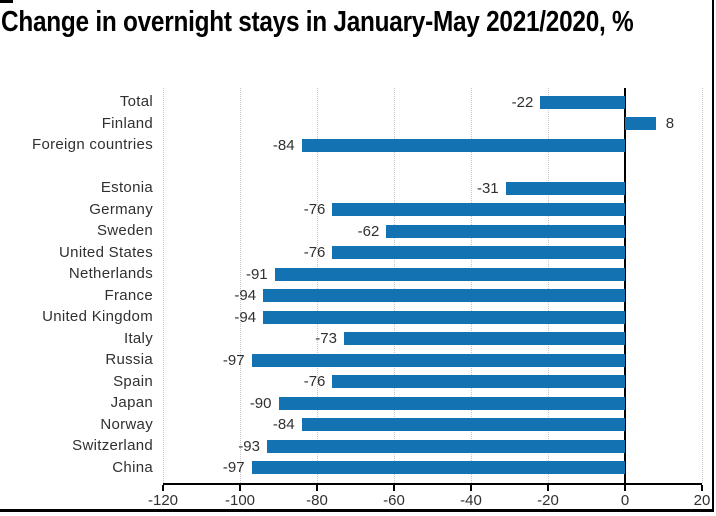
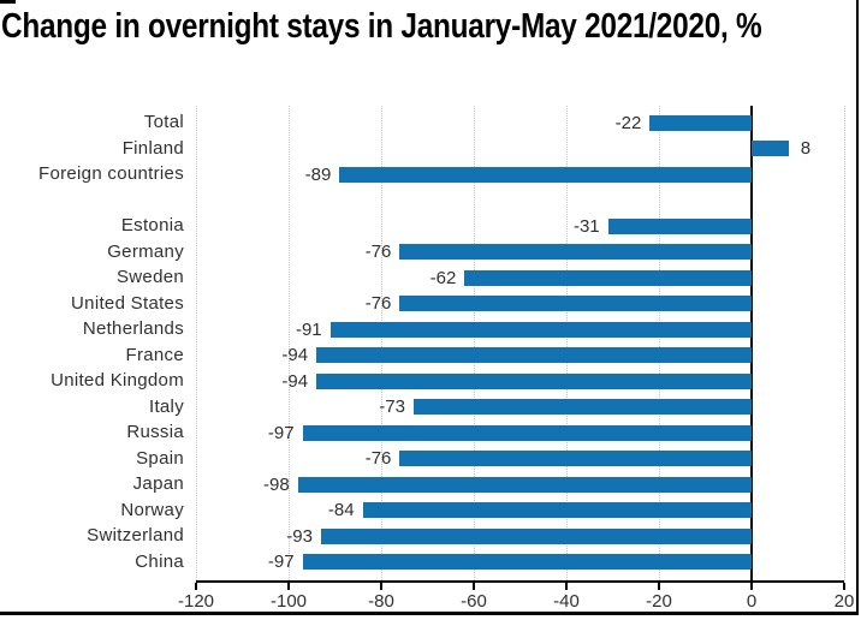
Foreign countries: -84 -> -89
Japan: -90 -> -98
